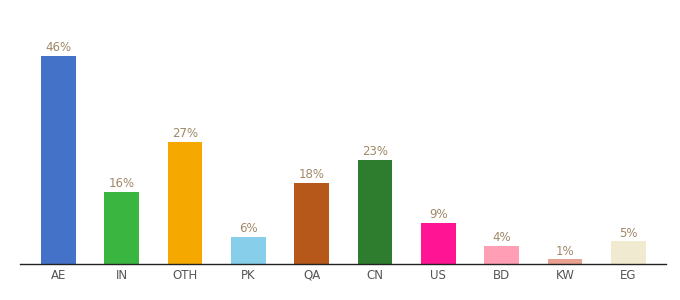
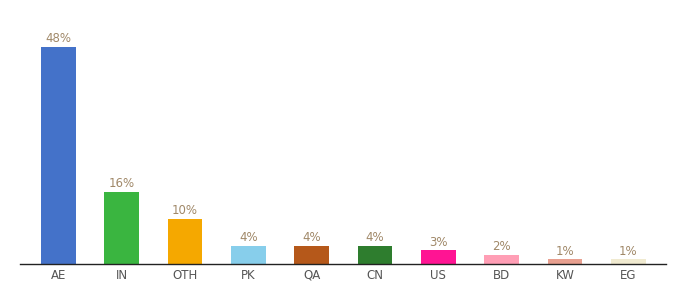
AE: 46% -> 48%
OTH: 27% -> 10%
PK: 6% -> 4%
QA: 18% -> 4%
CN: 23% -> 4%
US: 9% -> 3%
BD: 4% -> 2%
EG: 5% -> 1%
